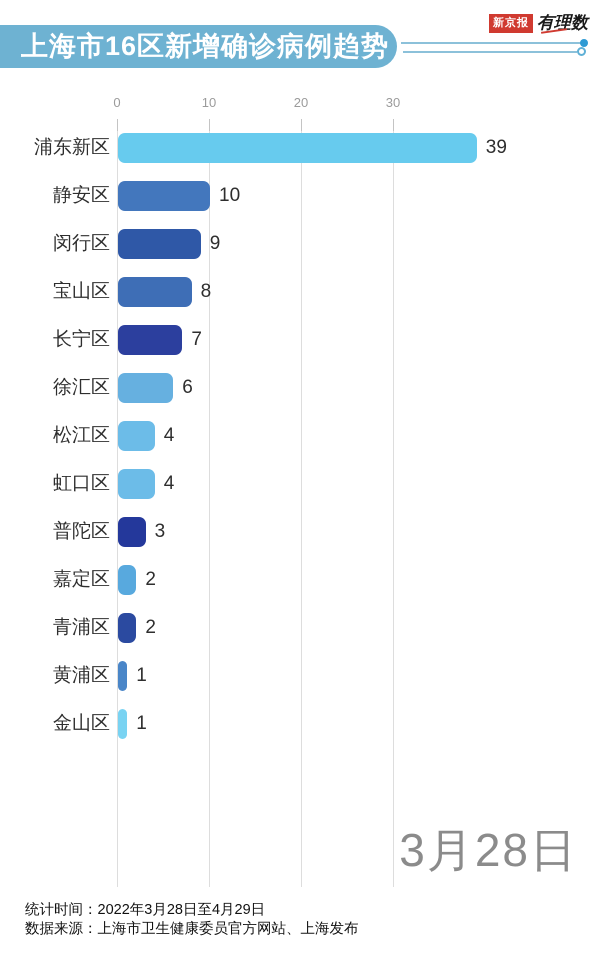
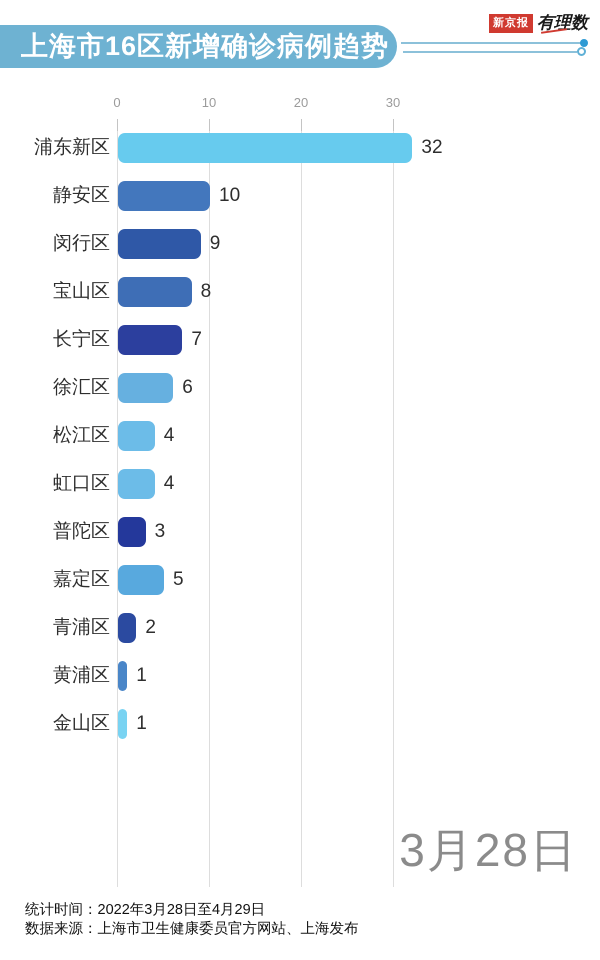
浦东新区: 39 -> 32
嘉定区: 2 -> 5
